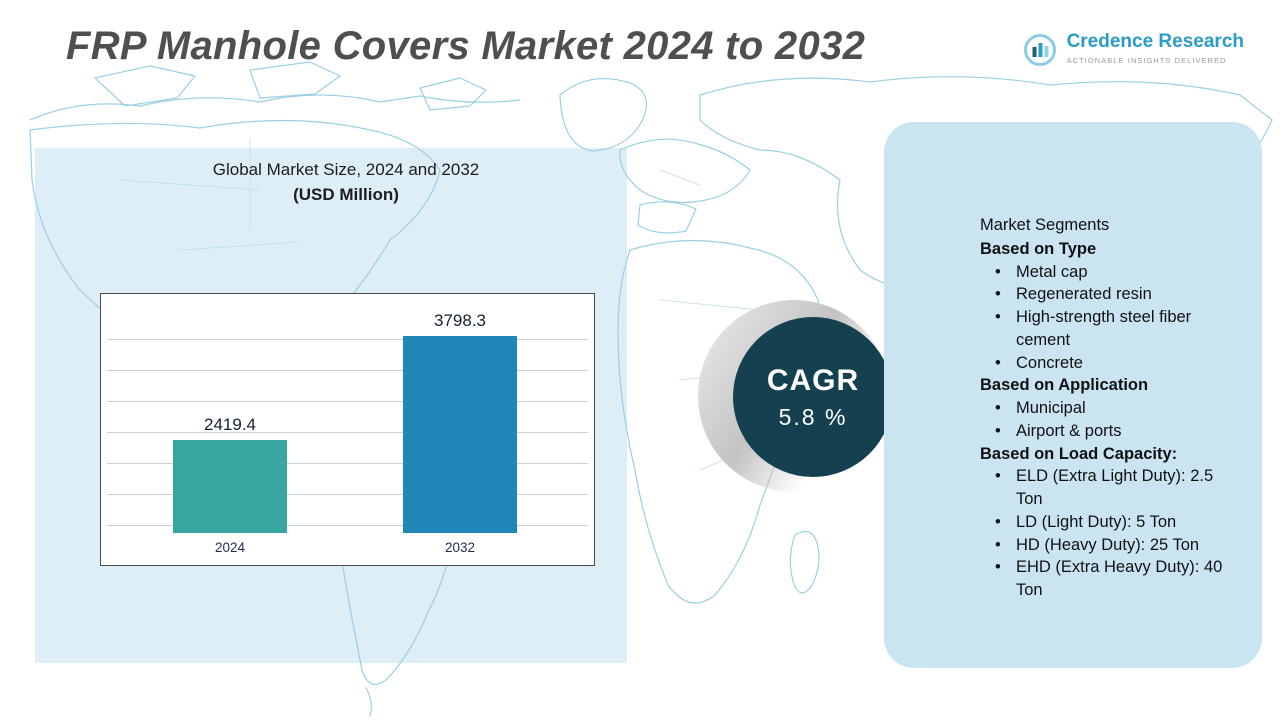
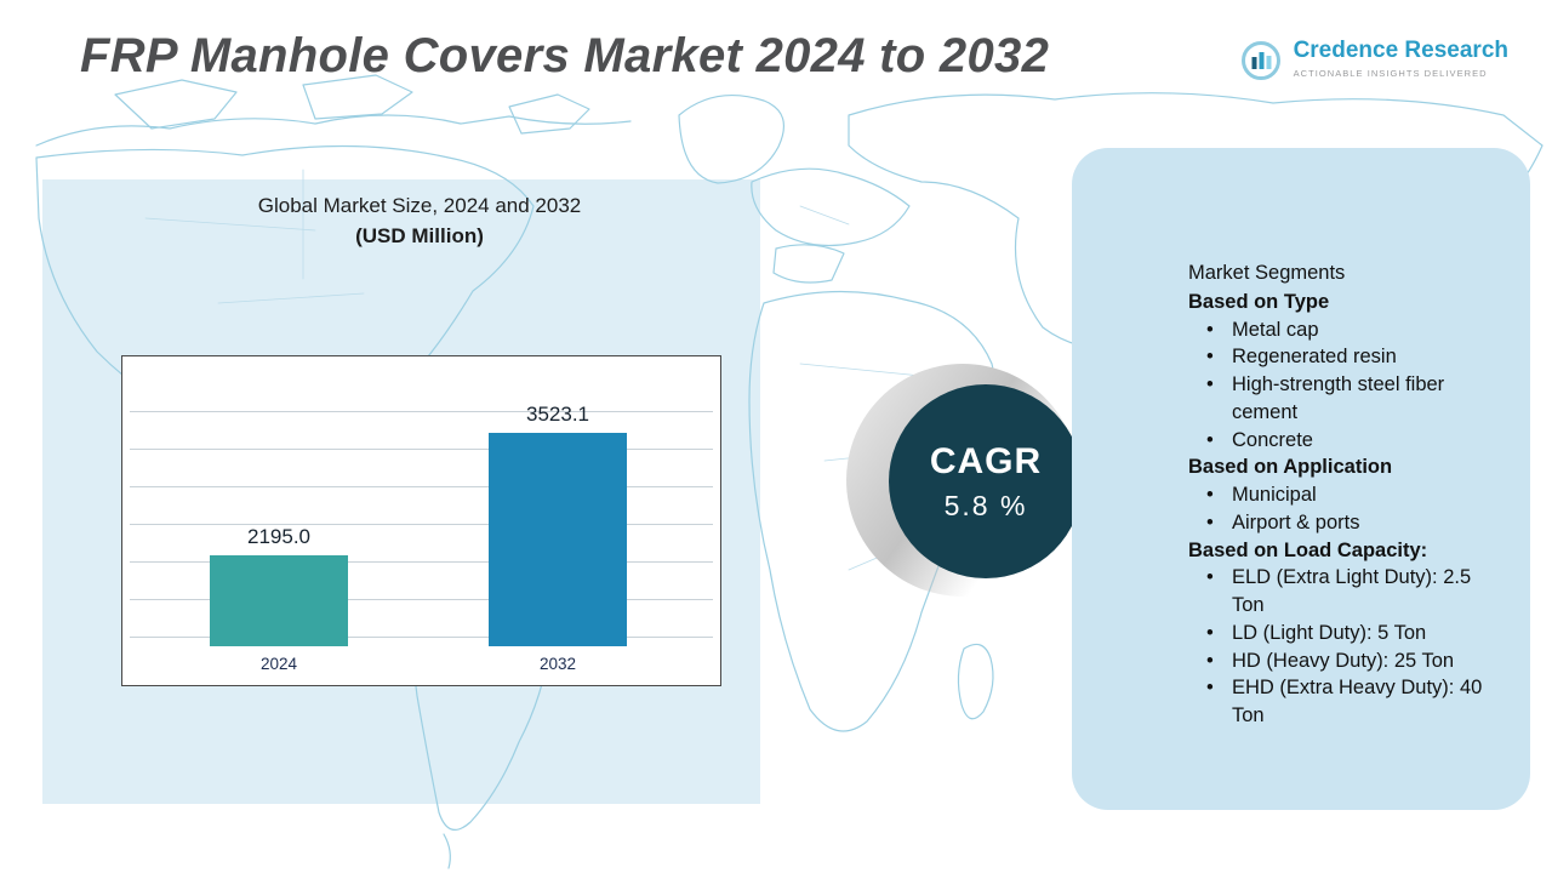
2024: 2419.4 -> 2195.0
2032: 3798.3 -> 3523.1
